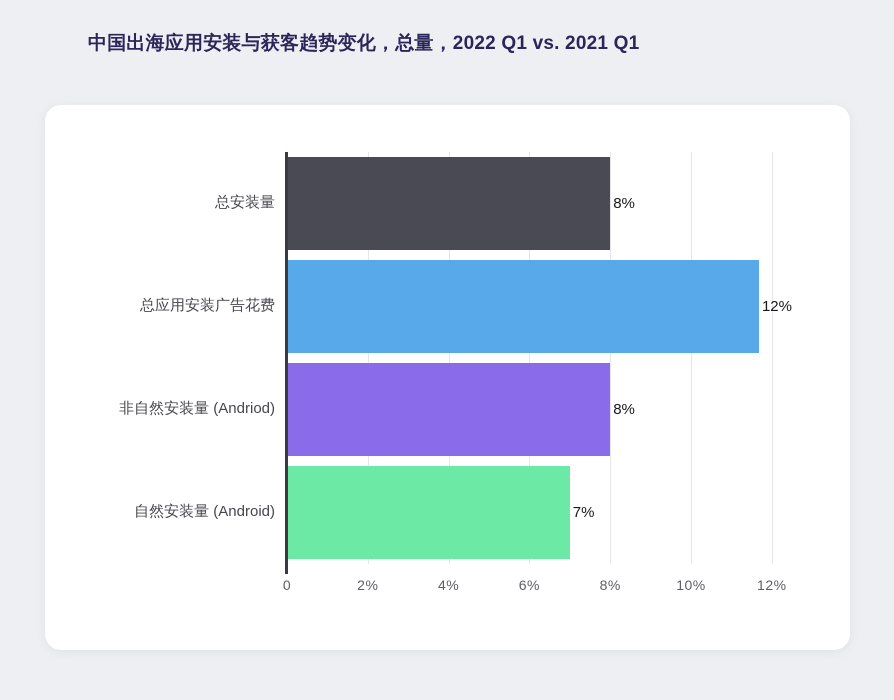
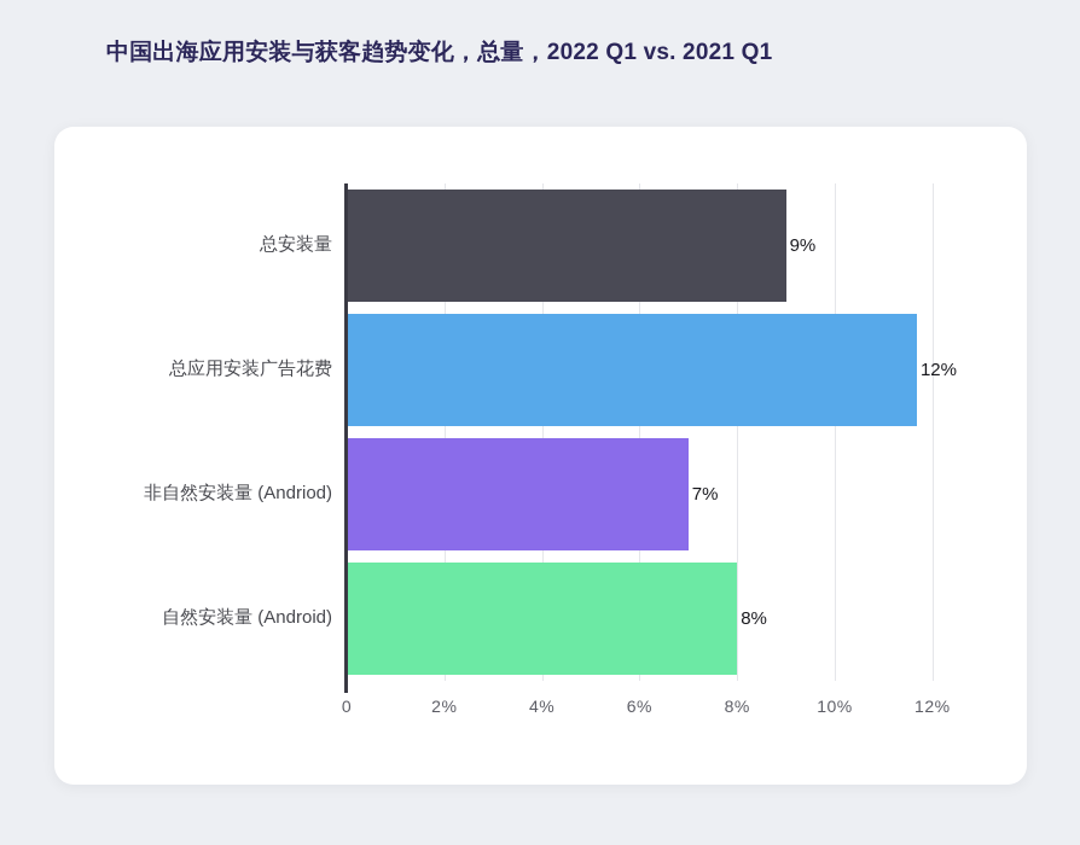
总安装量: 8% -> 9%
非自然安装量 (Andriod): 8% -> 7%
自然安装量 (Android): 7% -> 8%
